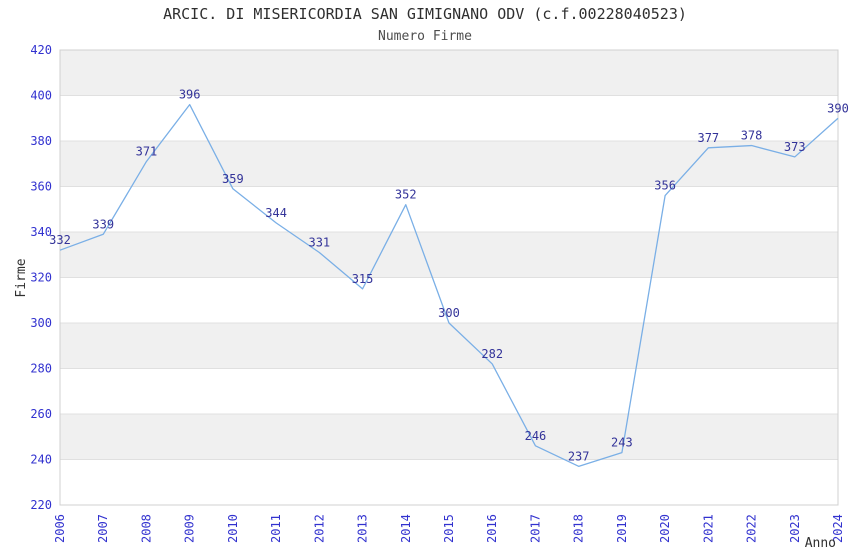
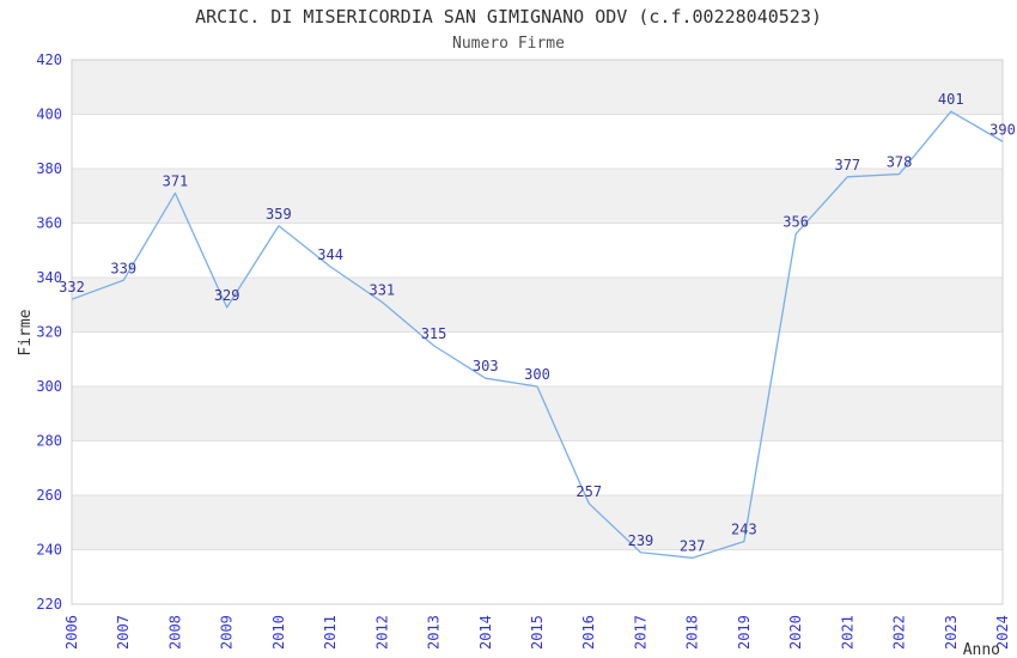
2009: 396 -> 329
2014: 352 -> 303
2016: 282 -> 257
2017: 246 -> 239
2023: 373 -> 401
